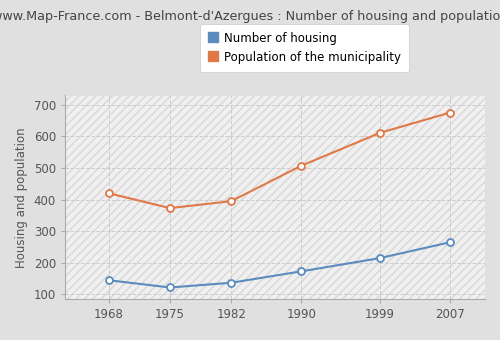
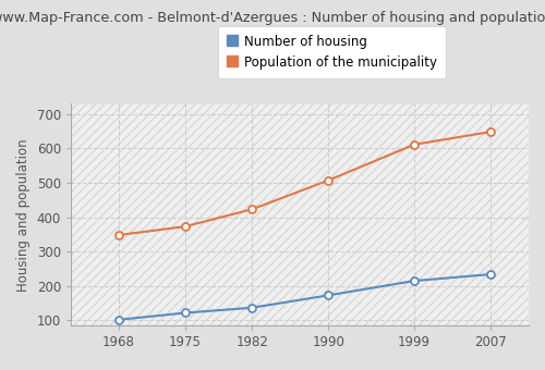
Number of housing/1968: 145 -> 102
Population of the municipality/1968: 420 -> 348
Population of the municipality/1982: 395 -> 423
Number of housing/2007: 265 -> 234
Population of the municipality/2007: 675 -> 648
